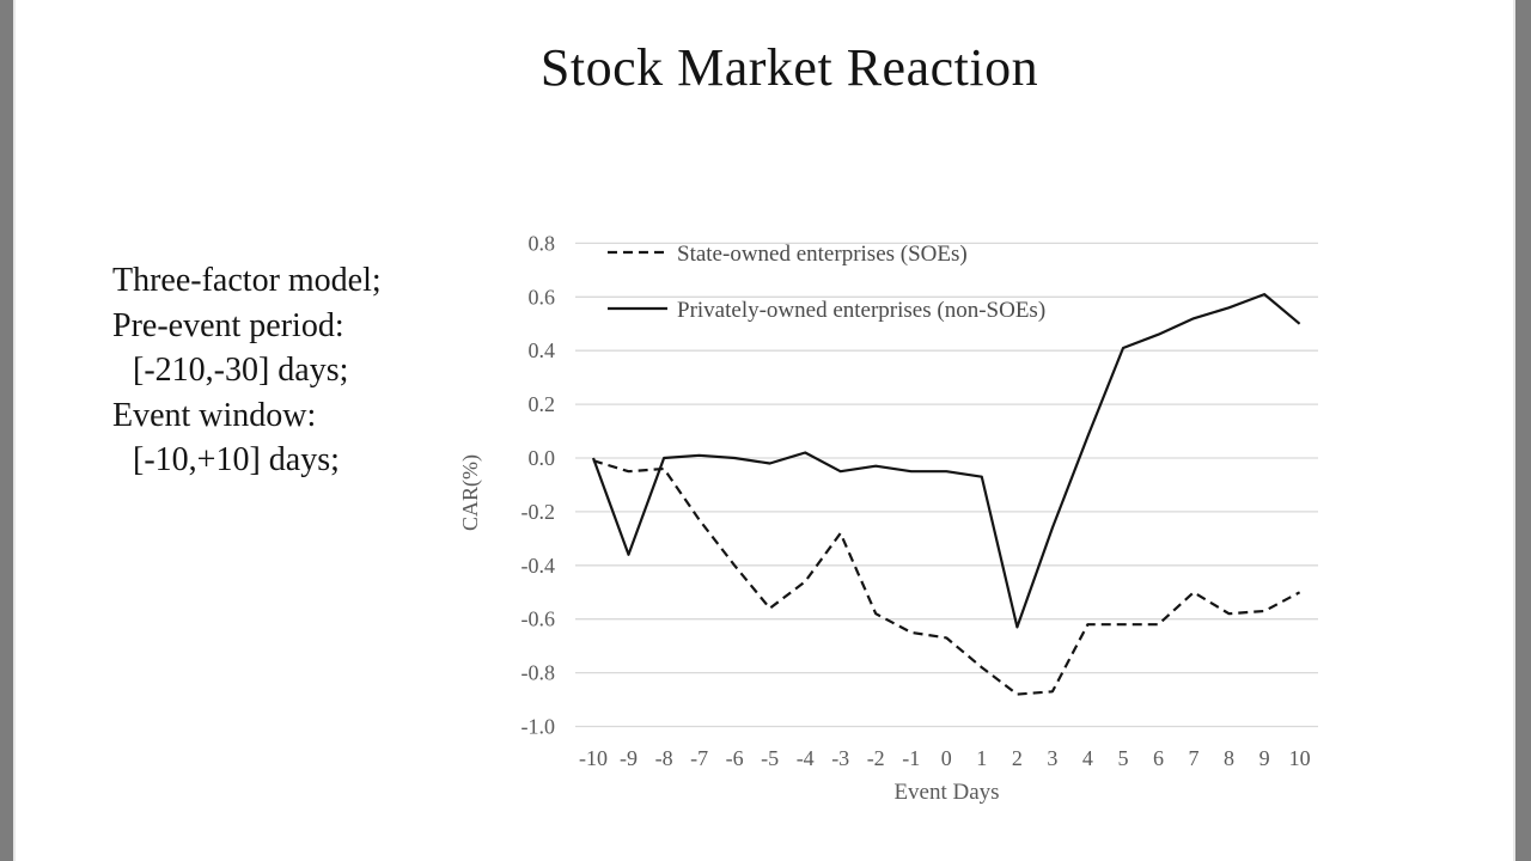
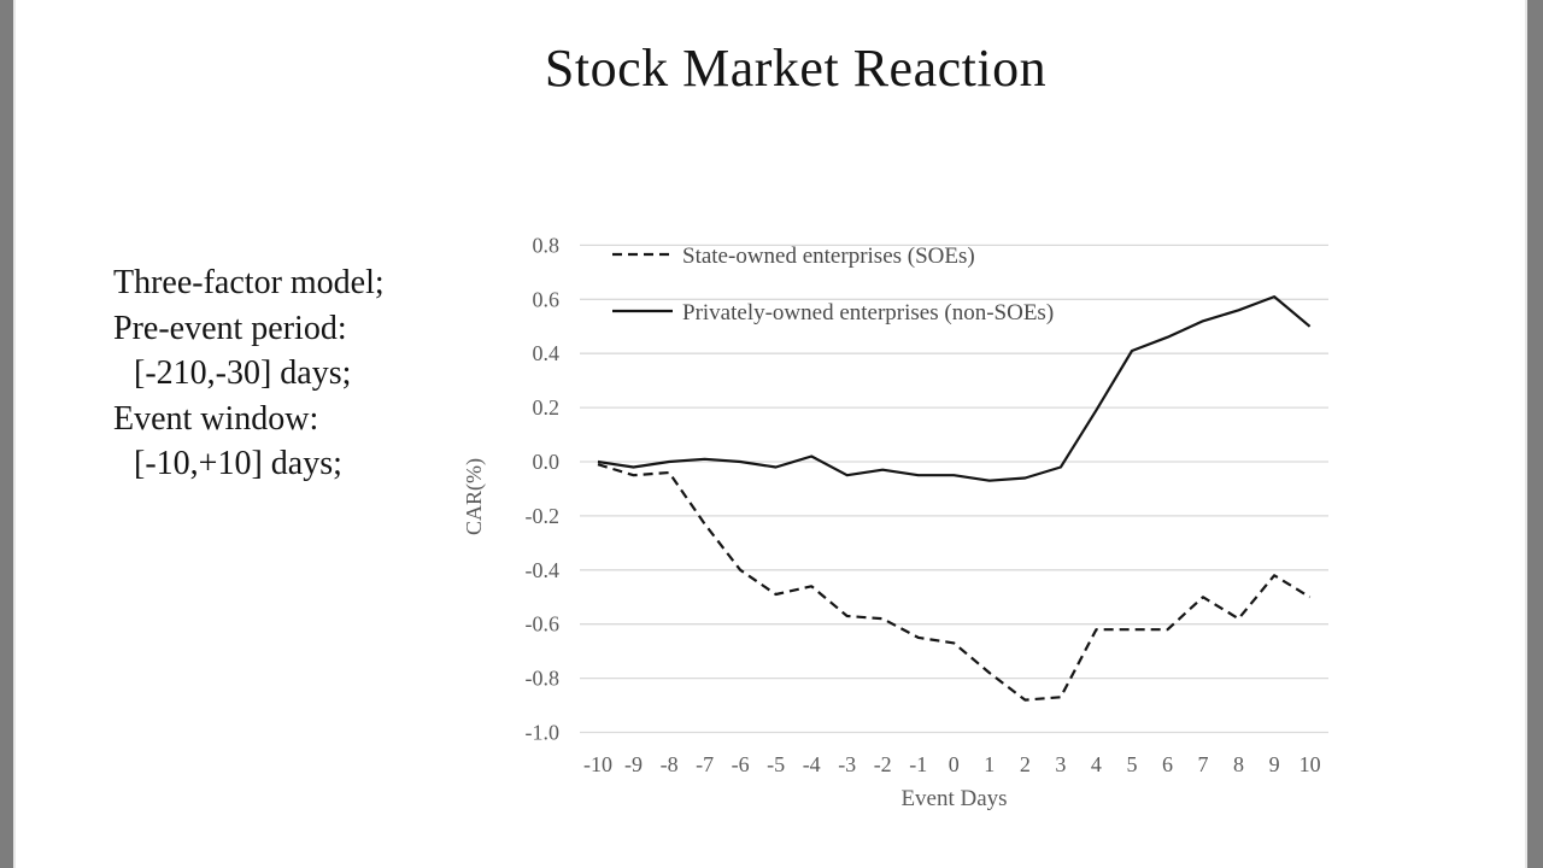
Privately-owned enterprises (non-SOEs)/-9: -0.36 -> -0.02
State-owned enterprises (SOEs)/-5: -0.56 -> -0.49
State-owned enterprises (SOEs)/-3: -0.28 -> -0.57
Privately-owned enterprises (non-SOEs)/2: -0.63 -> -0.06
Privately-owned enterprises (non-SOEs)/3: -0.26 -> -0.02
Privately-owned enterprises (non-SOEs)/4: 0.08 -> 0.19
State-owned enterprises (SOEs)/9: -0.57 -> -0.42
